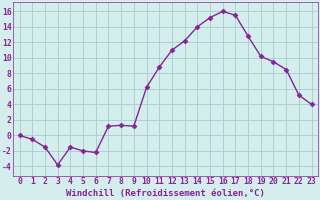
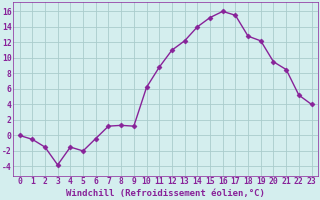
6: -2.2 -> -0.4
19: 10.2 -> 12.2
